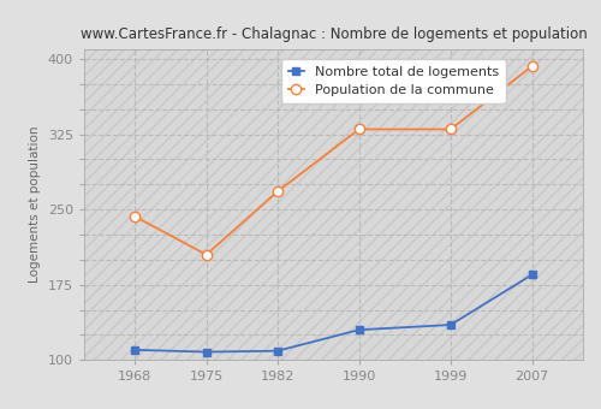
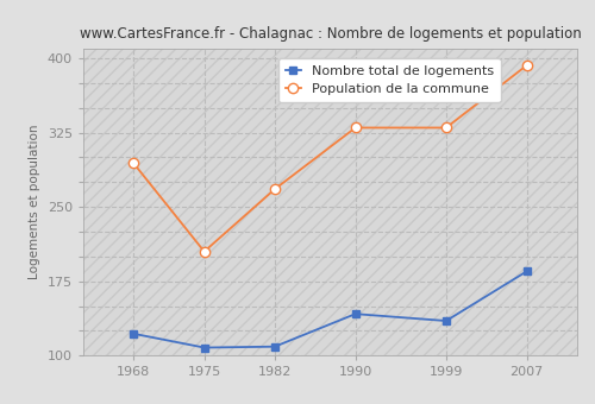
Nombre total de logements/1968: 110 -> 122
Population de la commune/1968: 243 -> 294
Nombre total de logements/1990: 130 -> 142
